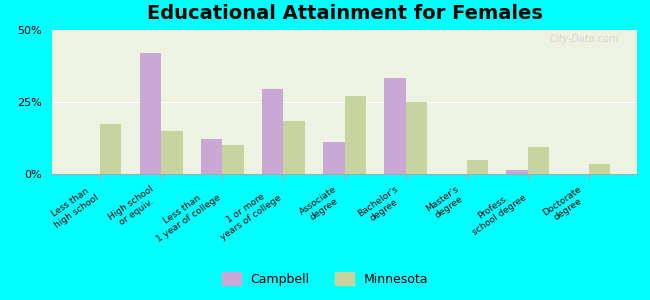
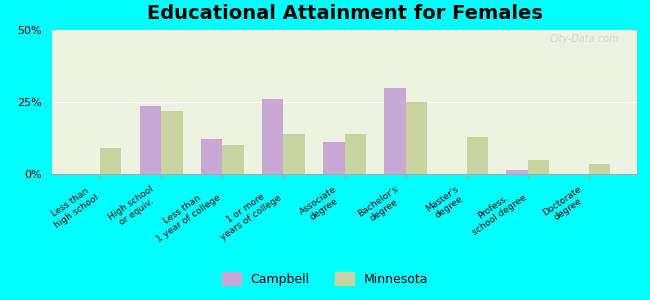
Minnesota/Less than high school: 17.5% -> 9.0%
Campbell/High school or equiv.: 42.0% -> 23.5%
Minnesota/High school or equiv.: 15.0% -> 22.0%
Campbell/1 or more years of college: 29.5% -> 26.0%
Minnesota/1 or more years of college: 18.5% -> 14.0%
Minnesota/Associate degree: 27.0% -> 14.0%
Campbell/Bachelor's degree: 33.5% -> 30.0%
Minnesota/Master's degree: 5.0% -> 13.0%
Minnesota/Profess. school degree: 9.5% -> 5.0%
